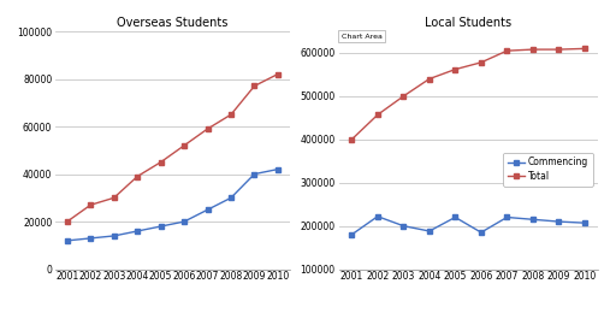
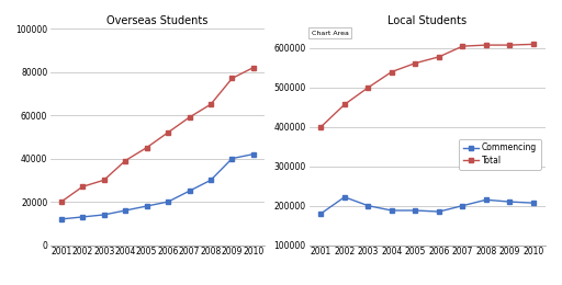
Local Students/Commencing/2005: 220000 -> 188000
Local Students/Commencing/2007: 220000 -> 200000
